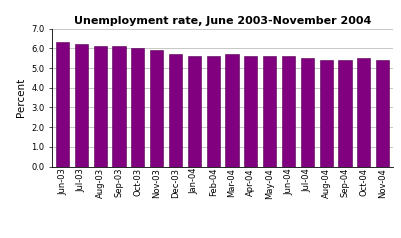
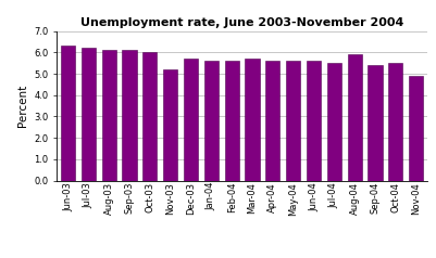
Nov-03: 5.9 -> 5.2
Aug-04: 5.4 -> 5.9
Nov-04: 5.4 -> 4.9
